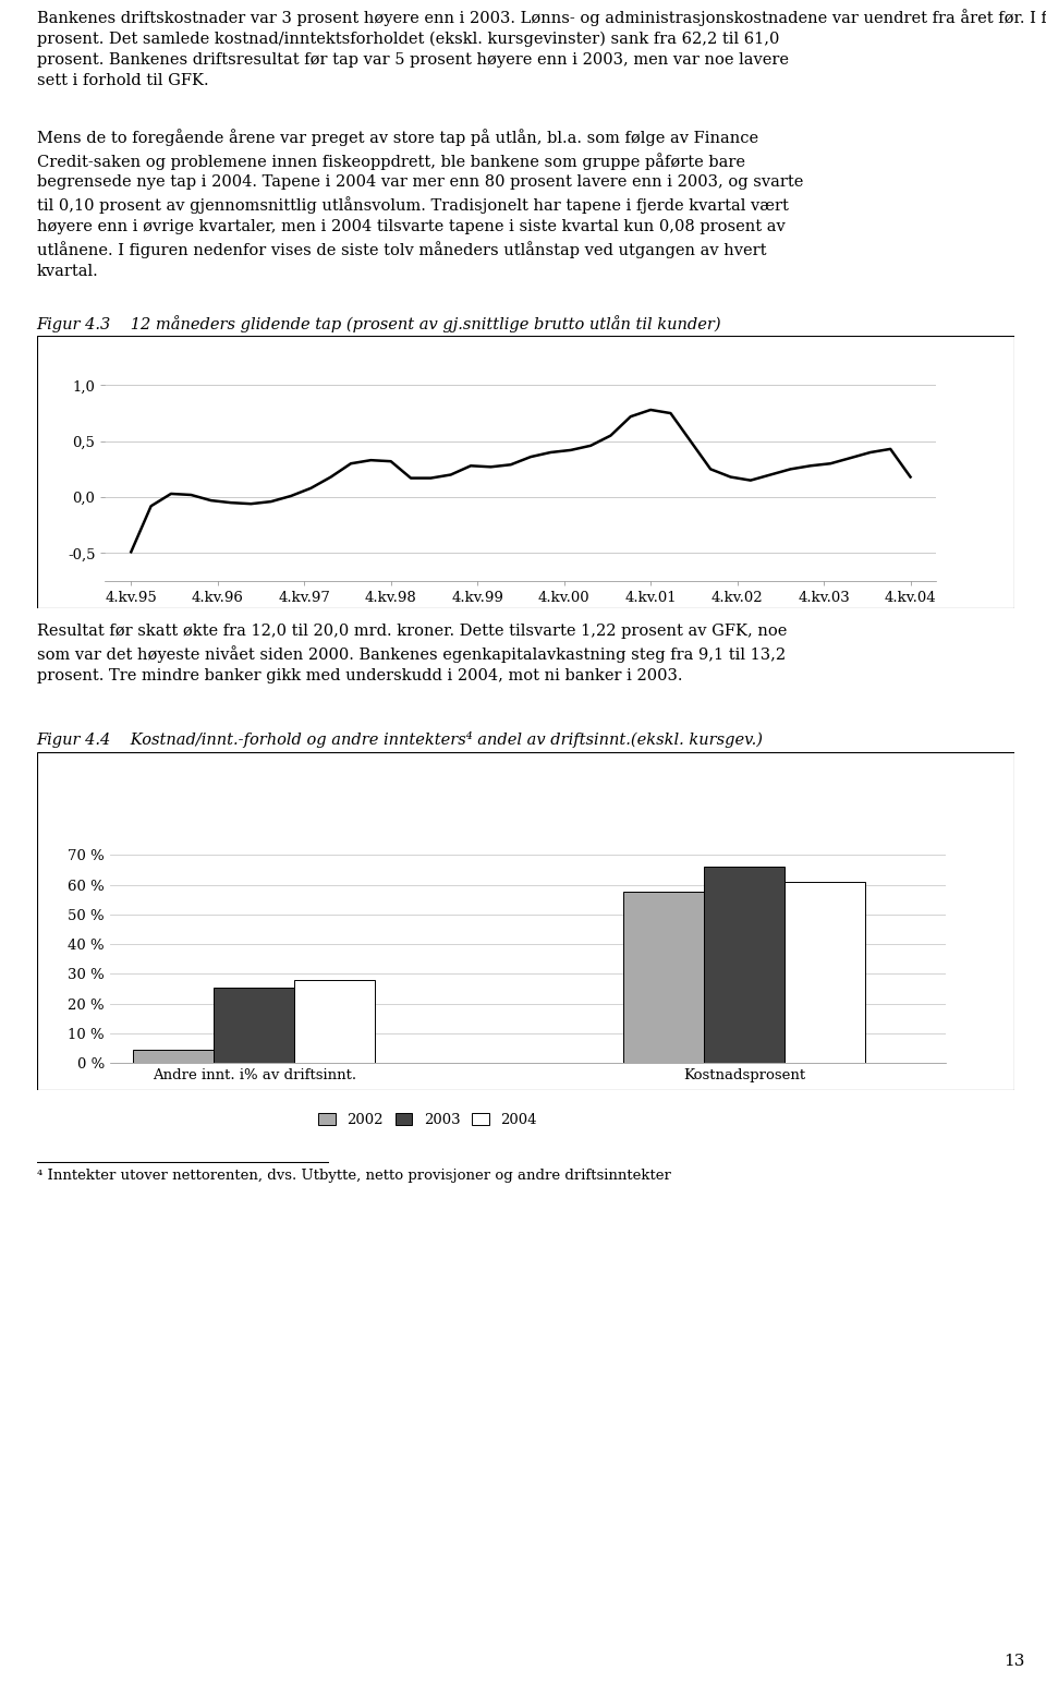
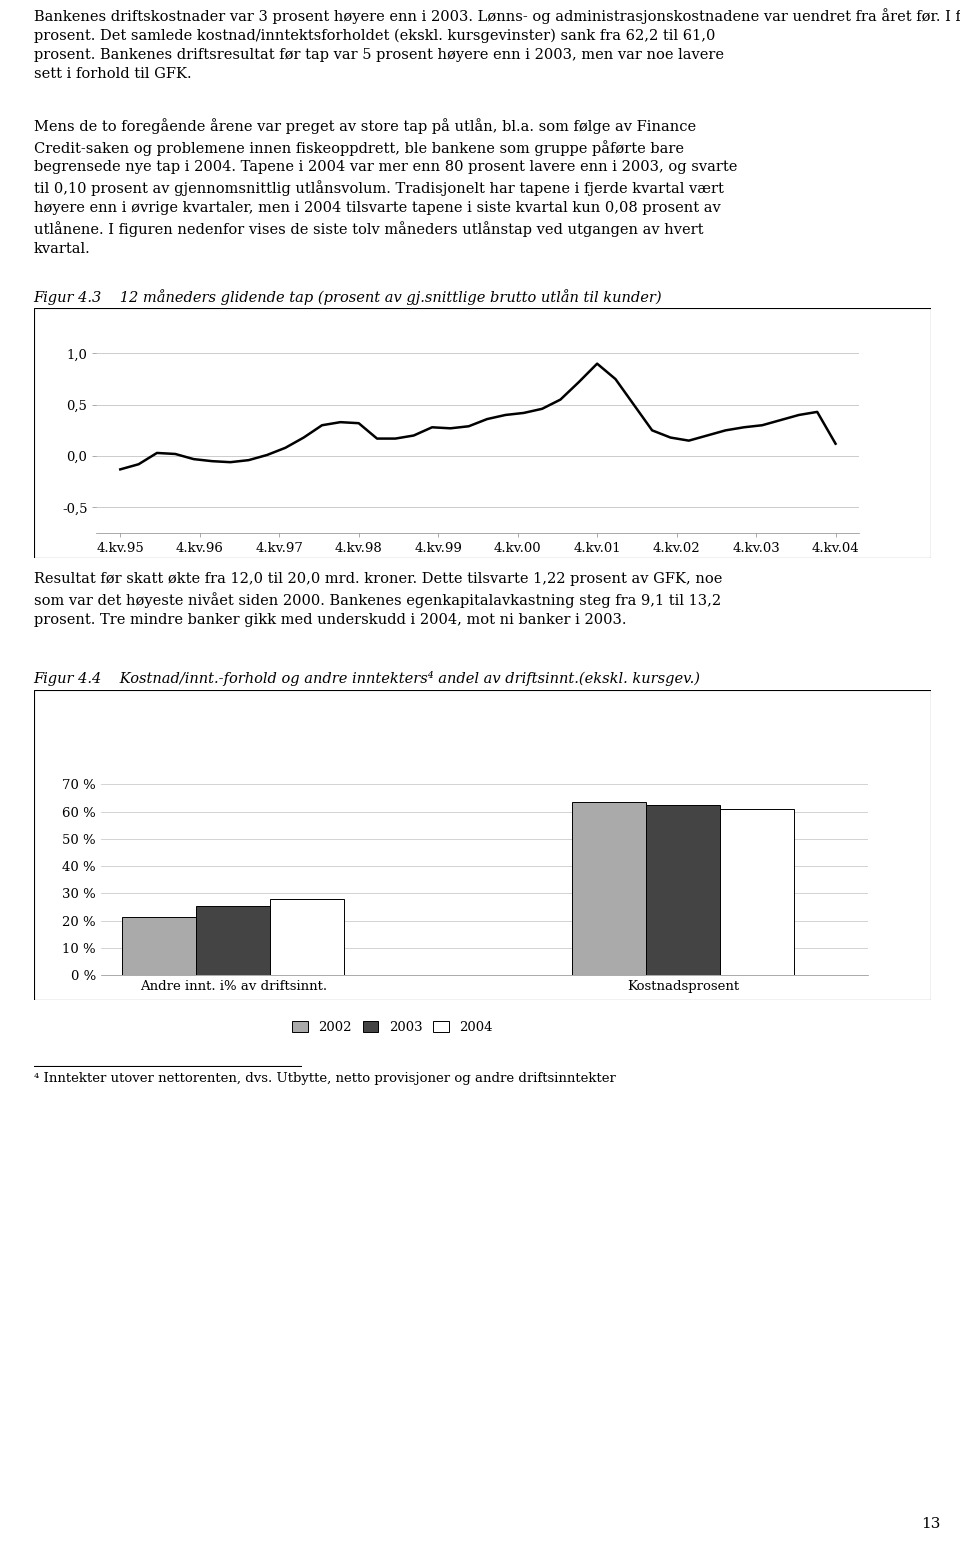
4.kv.95: -0,49 -> -0,13
4.kv.01: 0,78 -> 0,90
4.kv.04: 0,18 -> 0,12
2002/Andre innt. i% av driftsinnt.: 4.5 % -> 21.5 %
2002/Kostnadsprosent: 57.5 % -> 63.5 %
2003/Kostnadsprosent: 66.0 % -> 62.5 %
